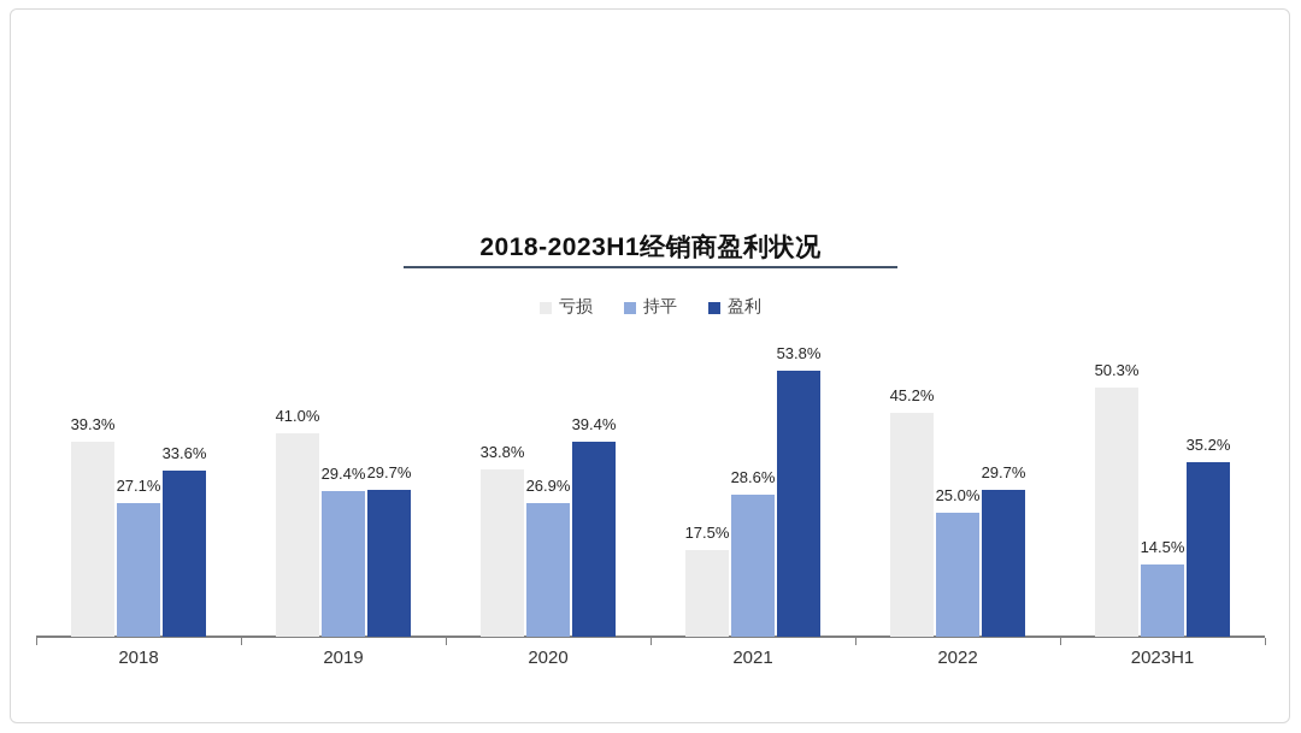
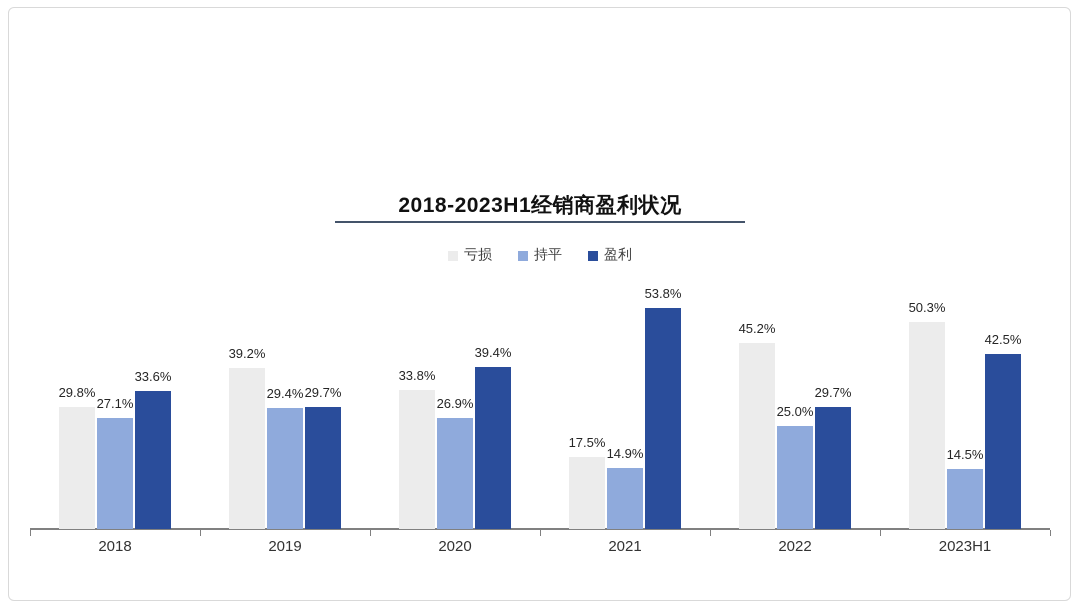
亏损/2018: 39.3% -> 29.8%
亏损/2019: 41.0% -> 39.2%
持平/2021: 28.6% -> 14.9%
盈利/2023H1: 35.2% -> 42.5%
